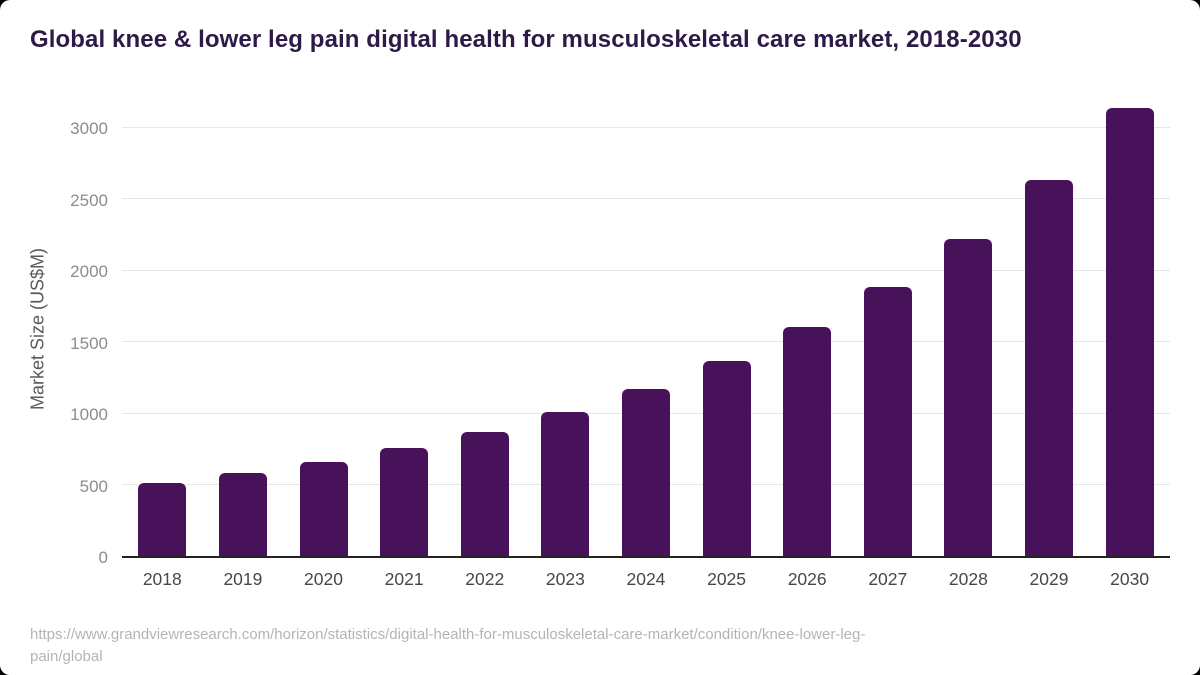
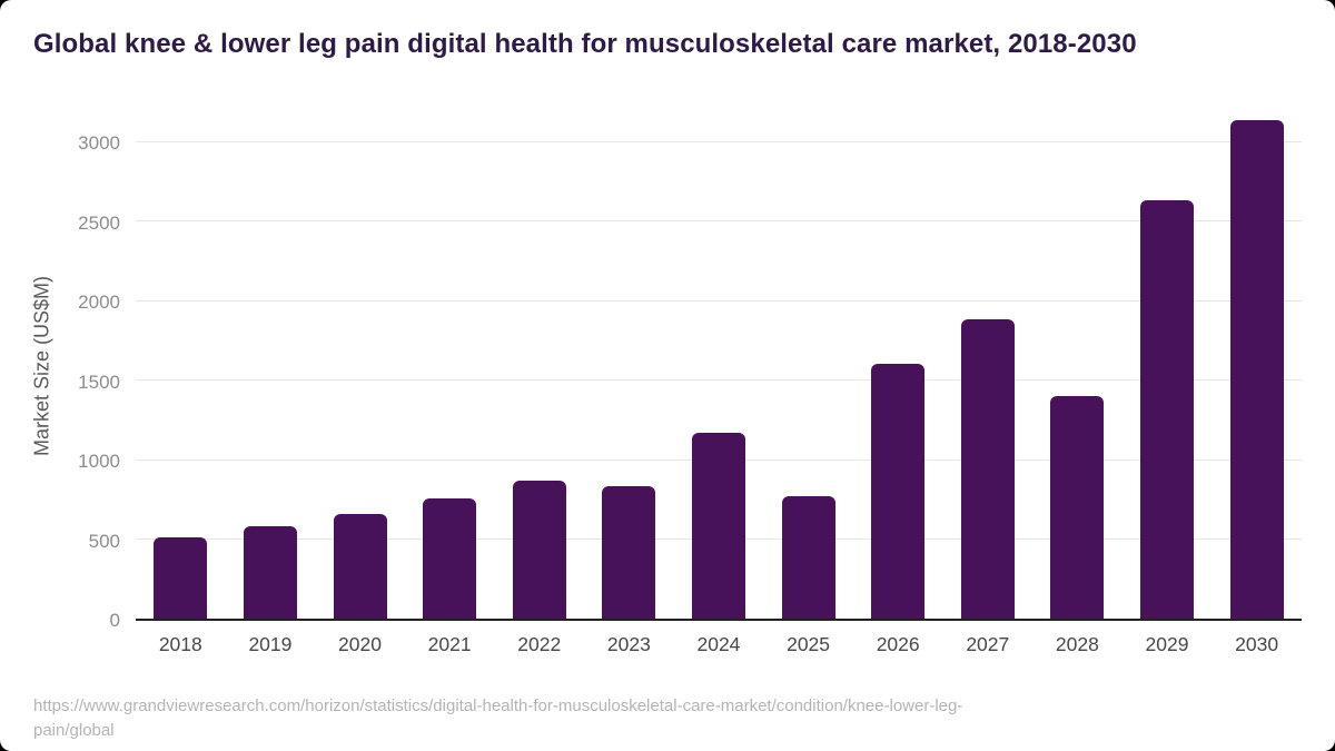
2023: 1000 -> 830
2025: 1360 -> 770
2028: 2220 -> 1400
